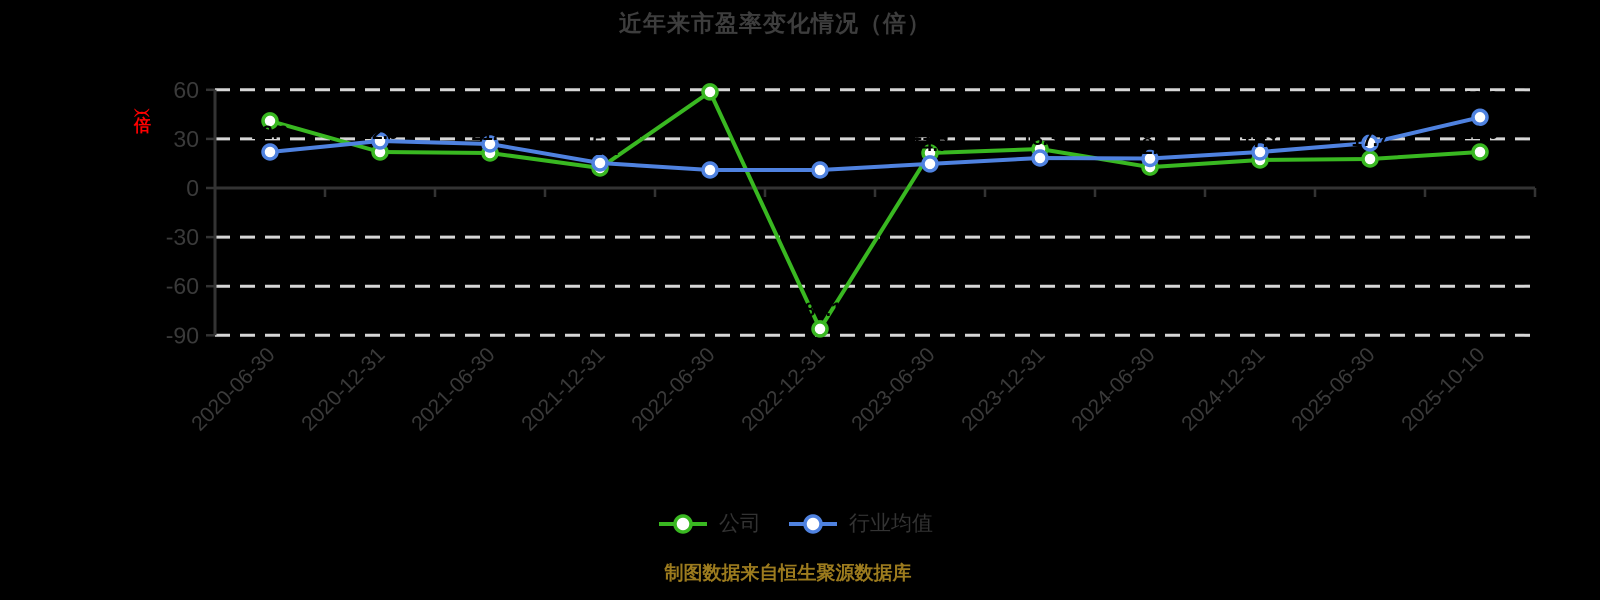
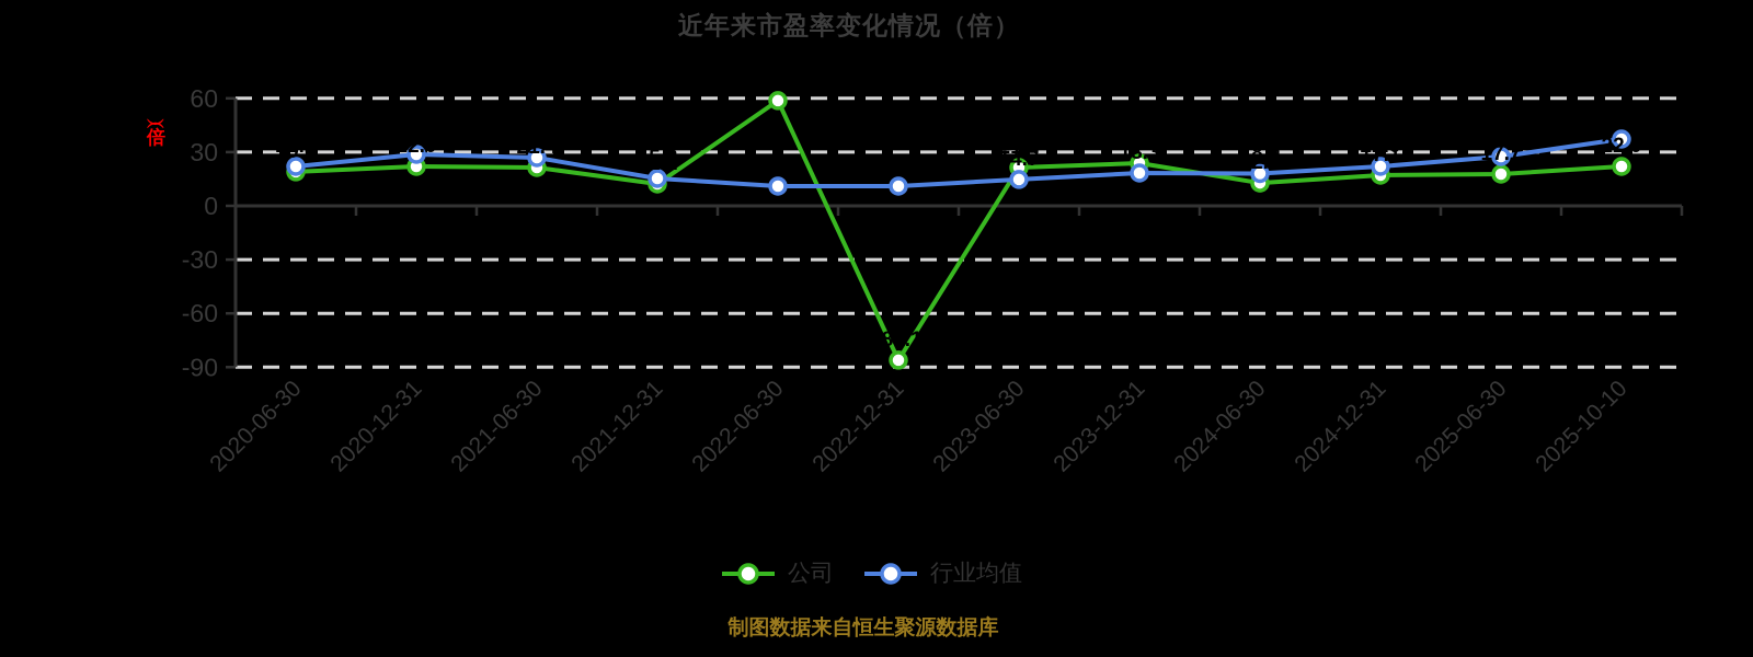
公司/2020-06-30: 41.0 -> 19.0
行业均值/2025-10-10: 43.2 -> 37.3
